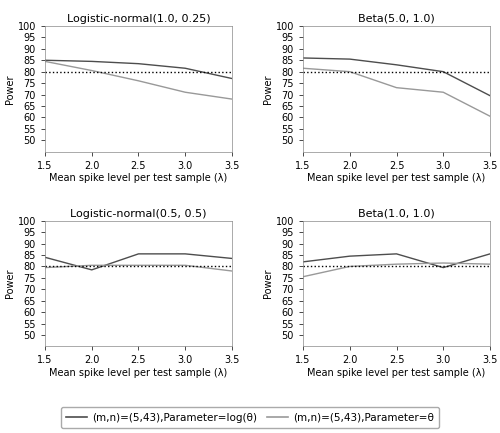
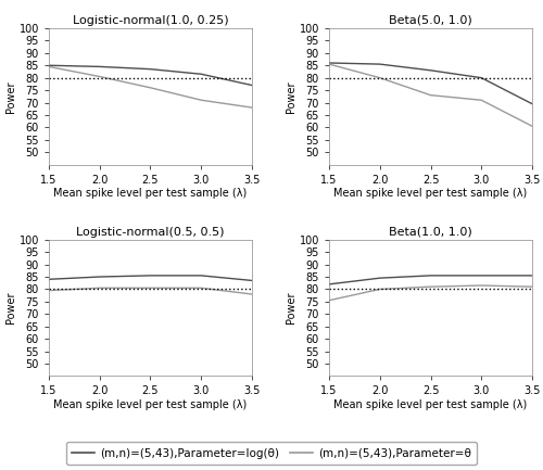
Beta(5.0, 1.0)/(m,n)=(5,43),Parameter=θ/1.5: 81.5 -> 85.5
Logistic-normal(0.5, 0.5)/(m,n)=(5,43),Parameter=log(θ)/2.0: 78.5 -> 85.0
Beta(1.0, 1.0)/(m,n)=(5,43),Parameter=log(θ)/3.0: 79.5 -> 85.5
